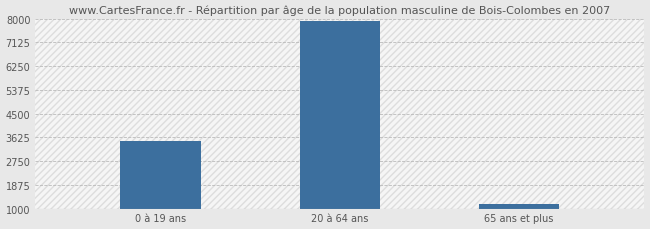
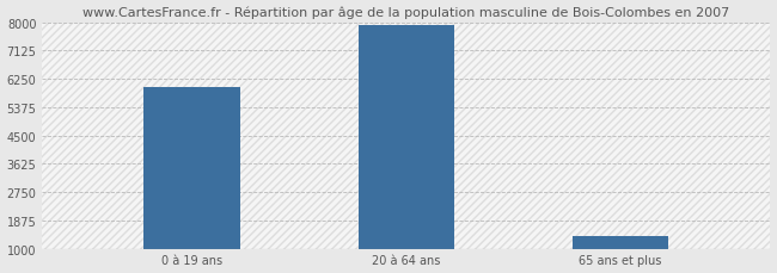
0 à 19 ans: 3490 -> 6000
65 ans et plus: 1180 -> 1400
